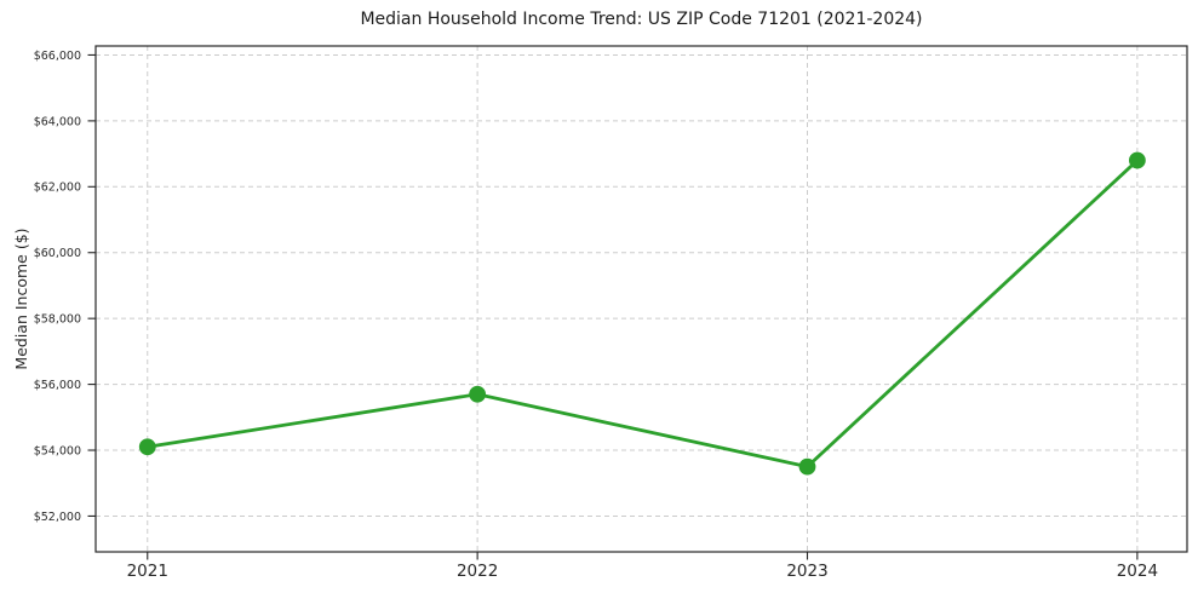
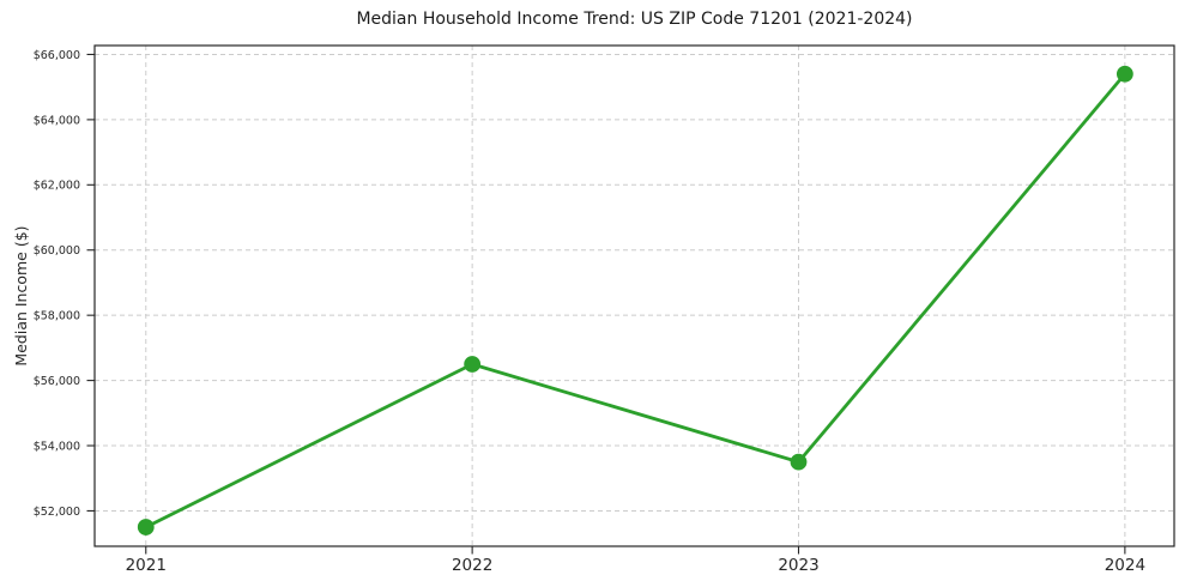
2021: $54100 -> $51500
2022: $55700 -> $56500
2024: $62800 -> $65400
